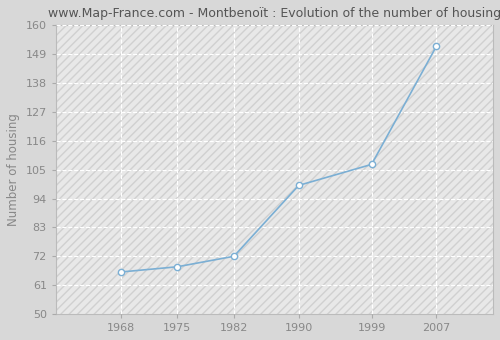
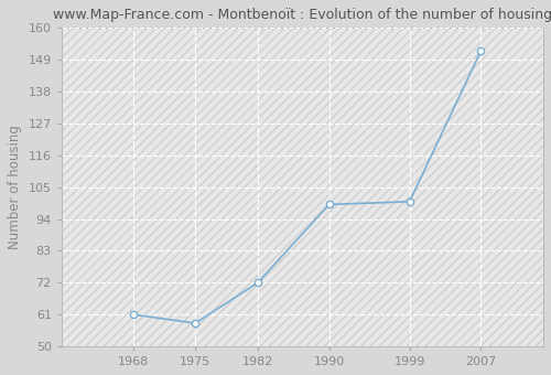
1968: 66 -> 61
1975: 68 -> 58
1999: 107 -> 100
